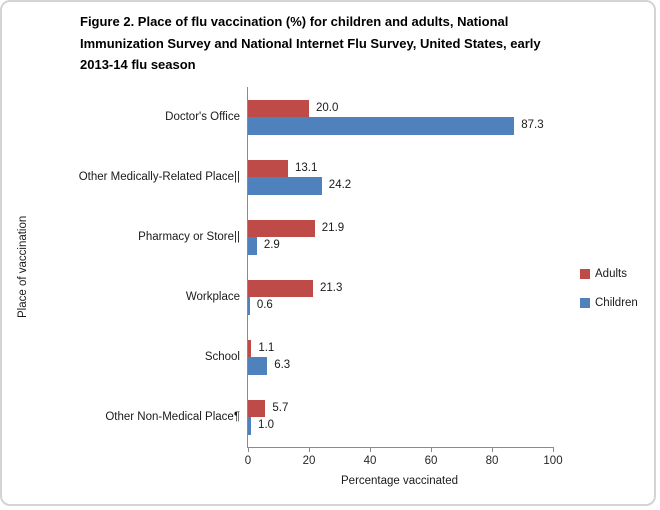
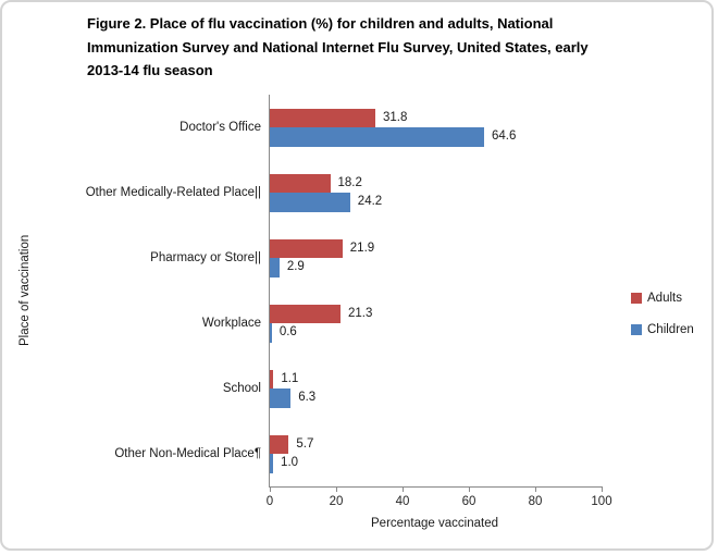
Adults/Doctor's Office: 20.0 -> 31.8
Children/Doctor's Office: 87.3 -> 64.6
Adults/Other Medically-Related Place||: 13.1 -> 18.2
